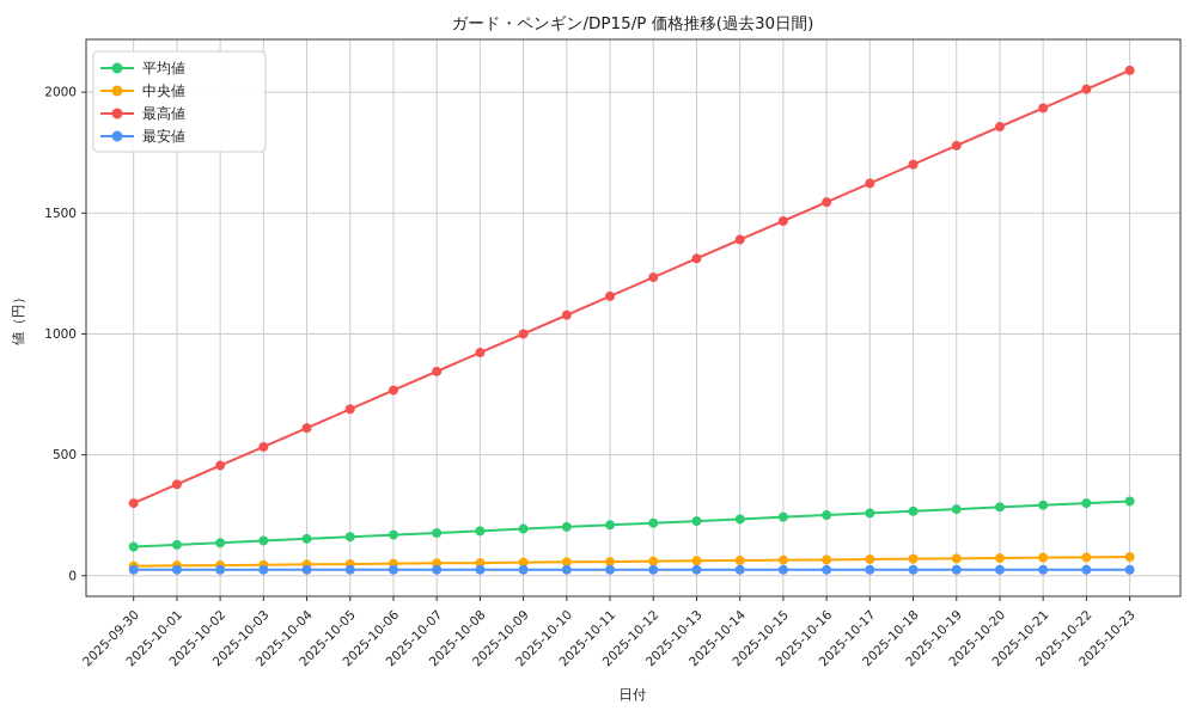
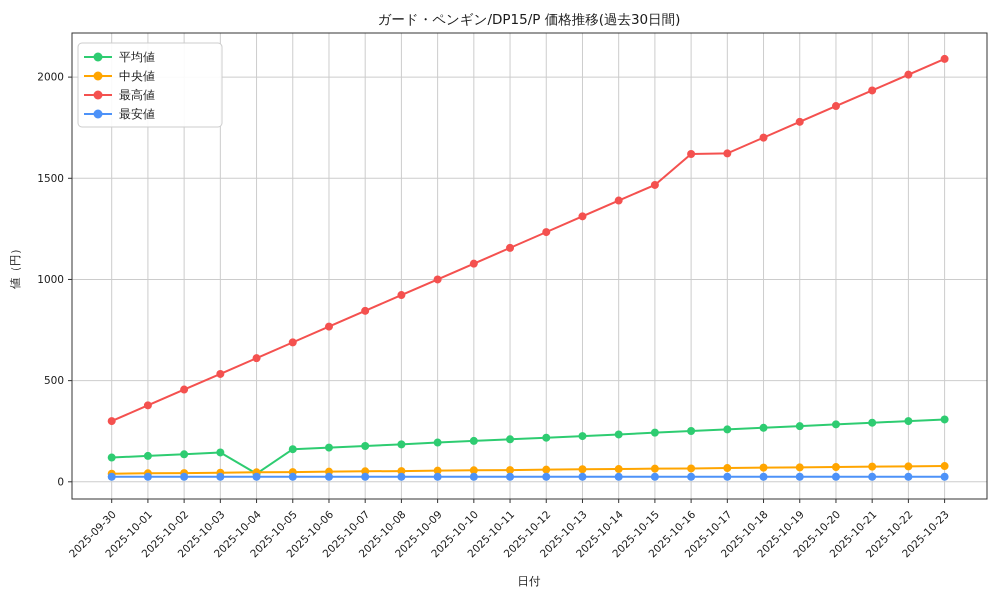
平均値/2025-10-04: 150 -> 40
最高値/2025-10-16: 1540 -> 1620
